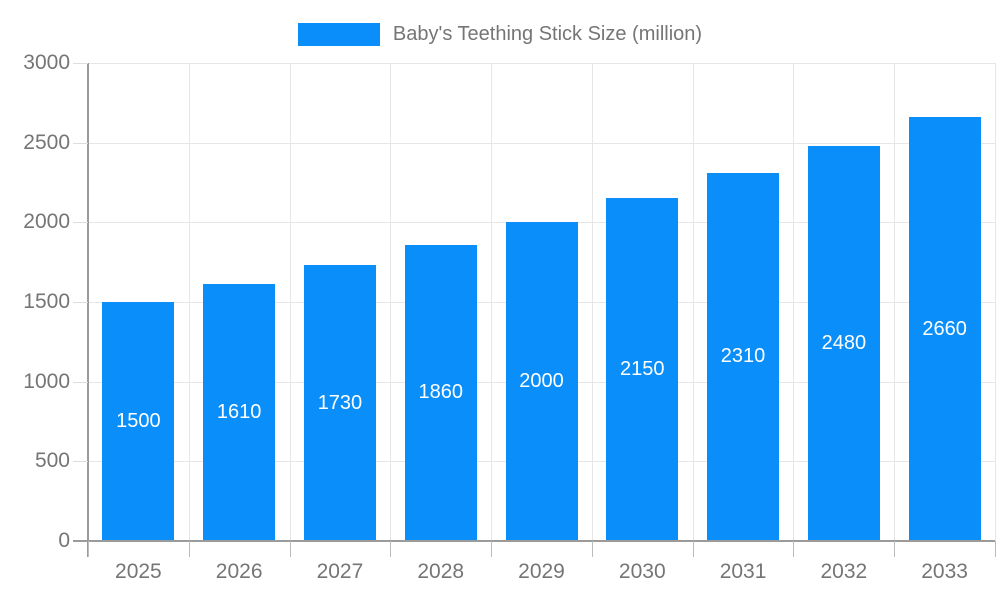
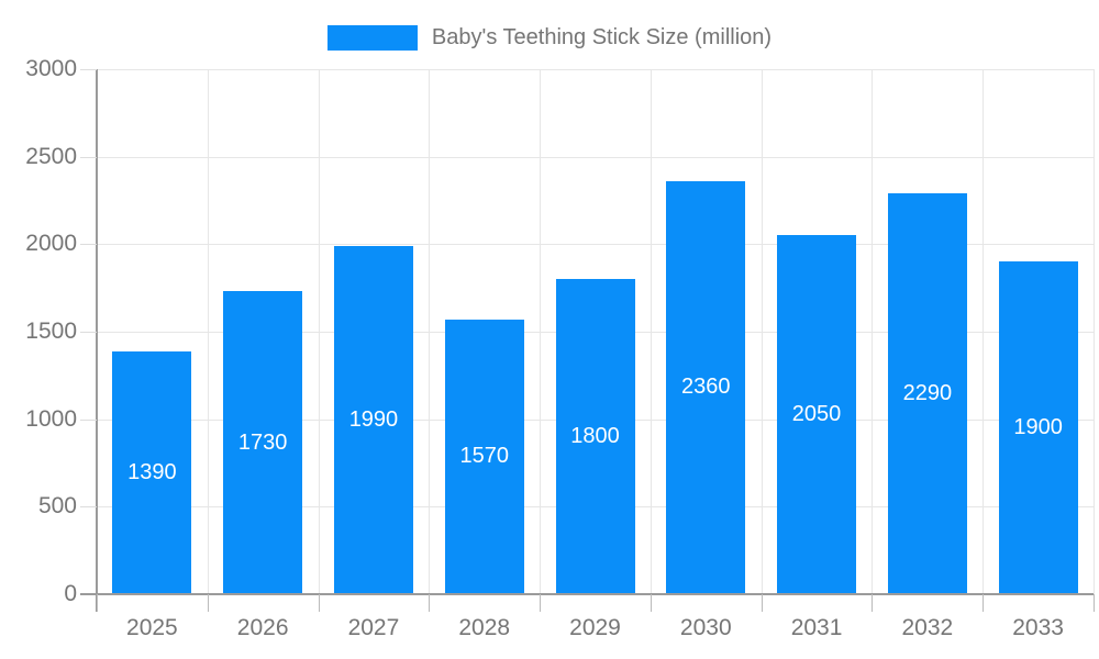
2025: 1500 -> 1390
2026: 1610 -> 1730
2027: 1730 -> 1990
2028: 1860 -> 1570
2029: 2000 -> 1800
2030: 2150 -> 2360
2031: 2310 -> 2050
2032: 2480 -> 2290
2033: 2660 -> 1900
